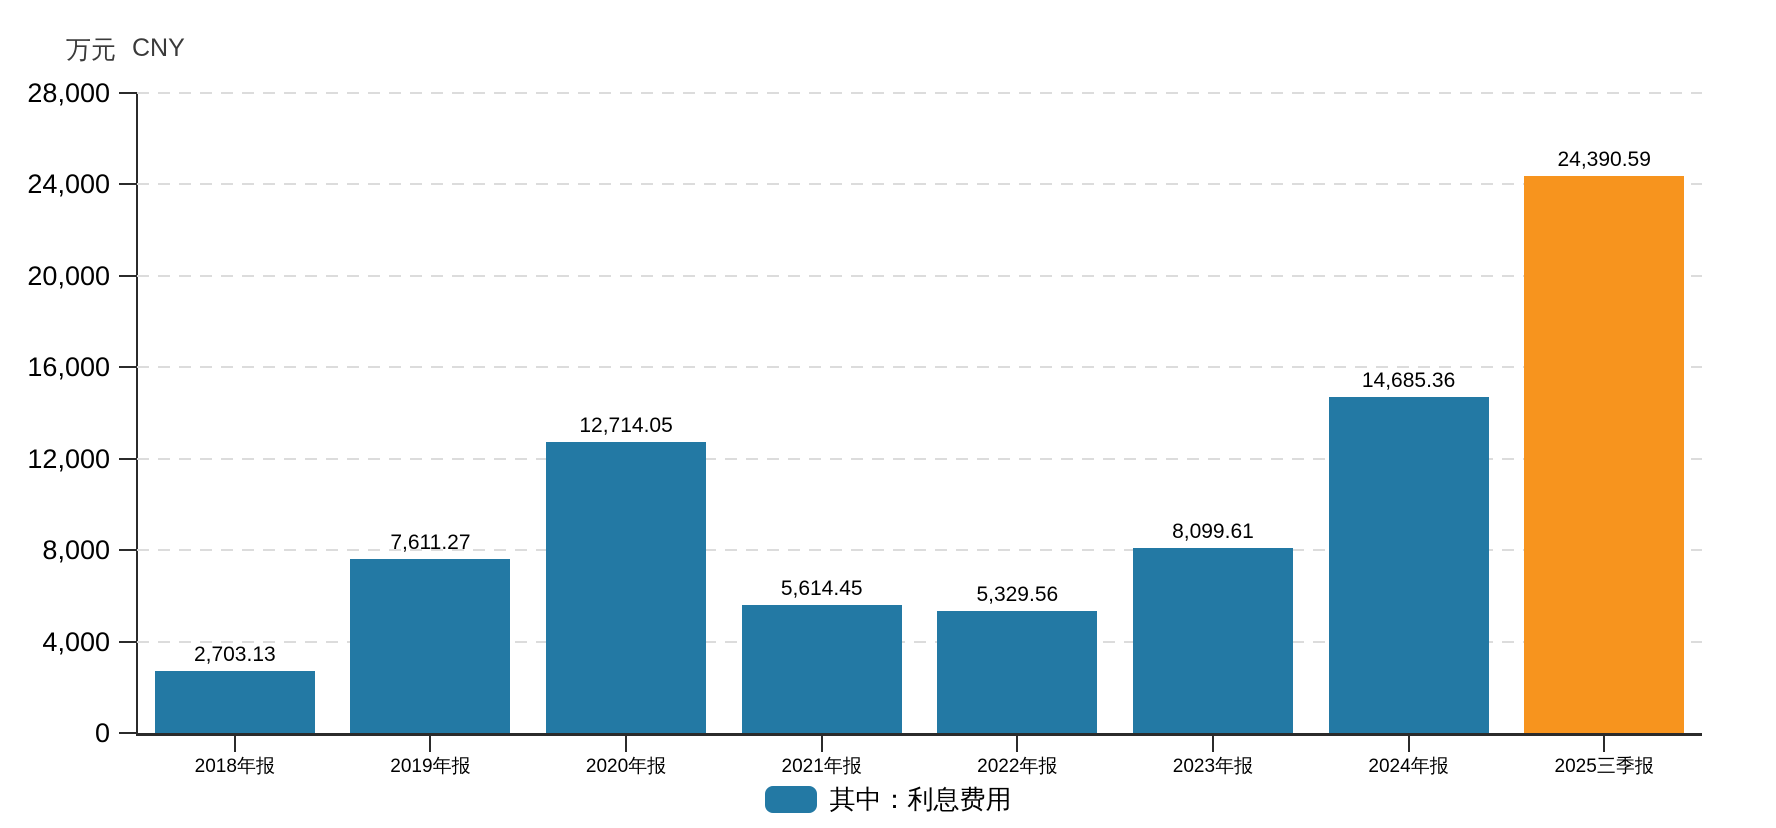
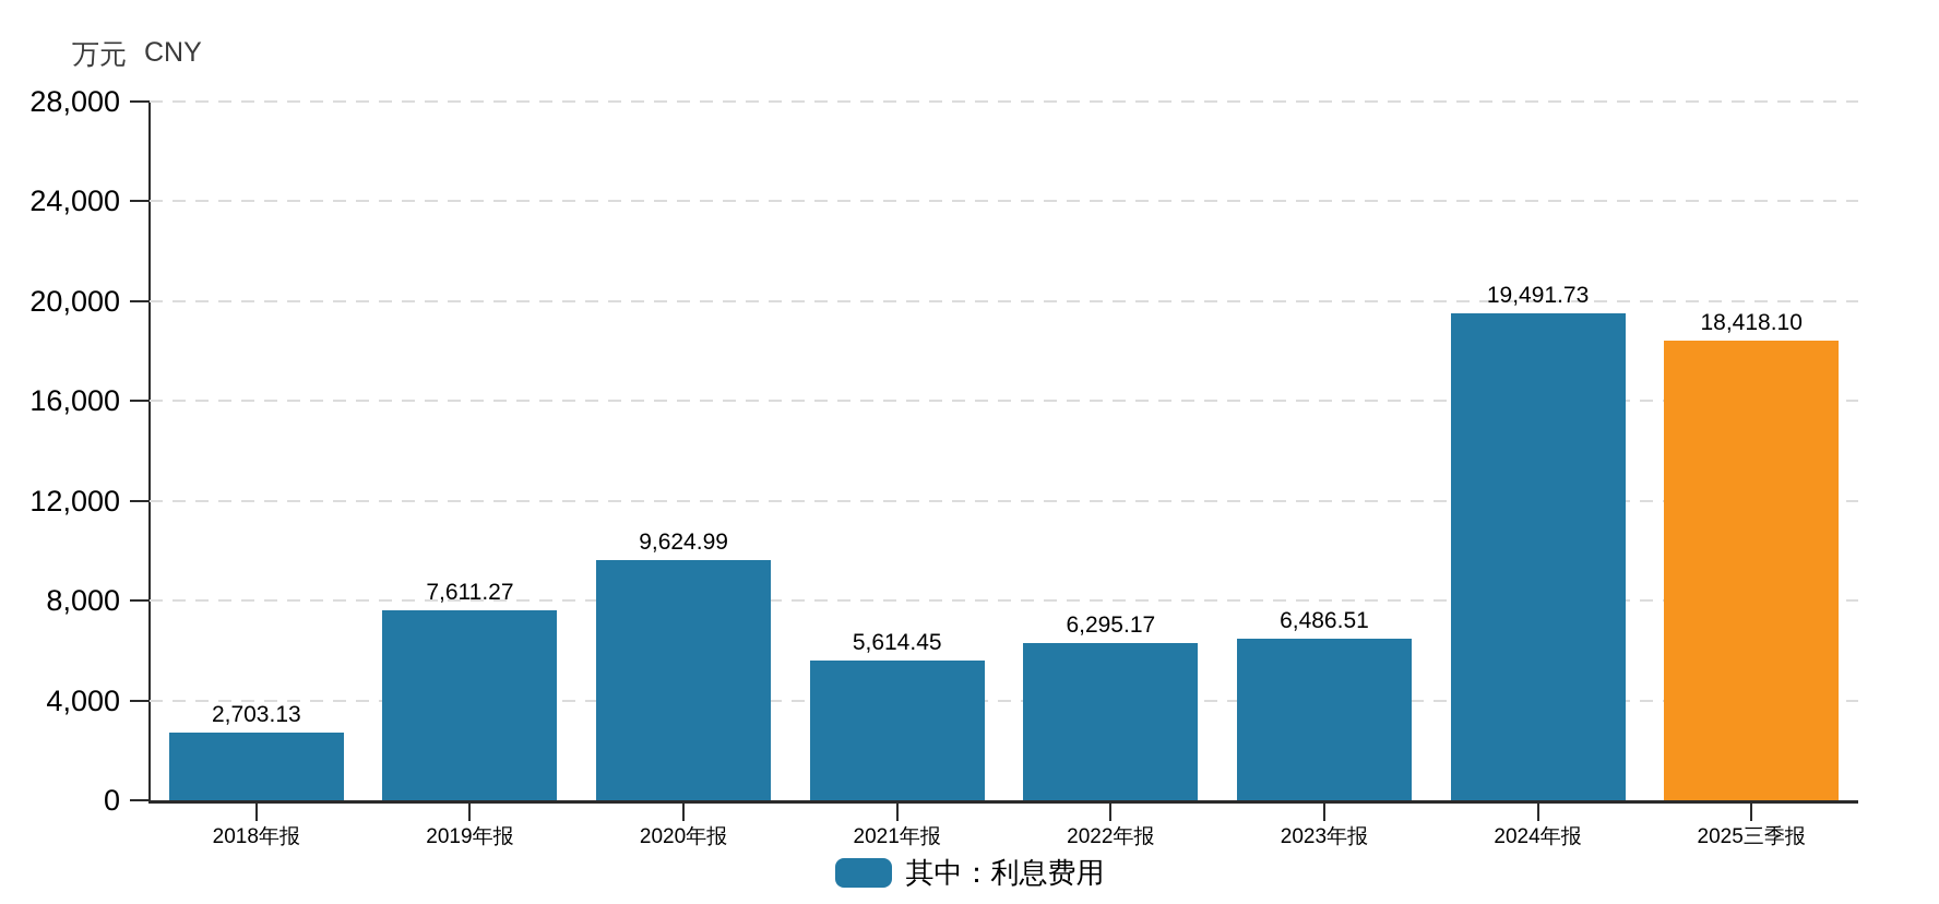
2020年报: 12,714.05 -> 9,624.99
2022年报: 5,329.56 -> 6,295.17
2023年报: 8,099.61 -> 6,486.51
2024年报: 14,685.36 -> 19,491.73
2025三季报: 24,390.59 -> 18,418.10
